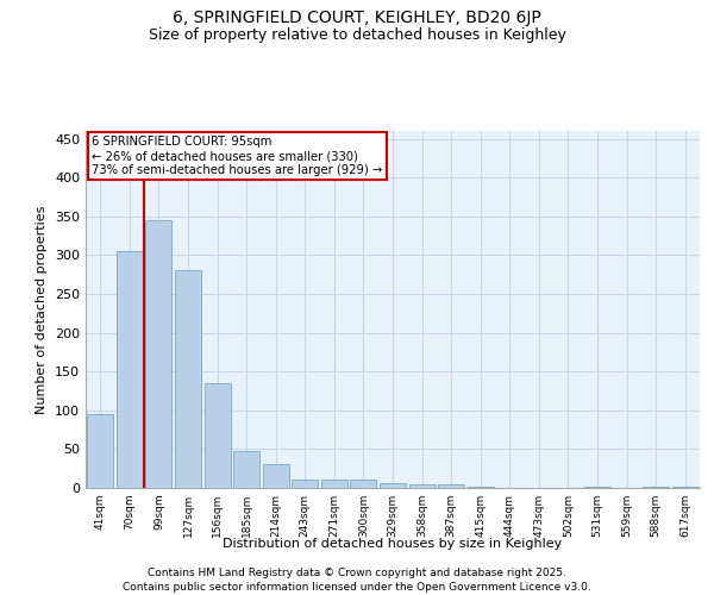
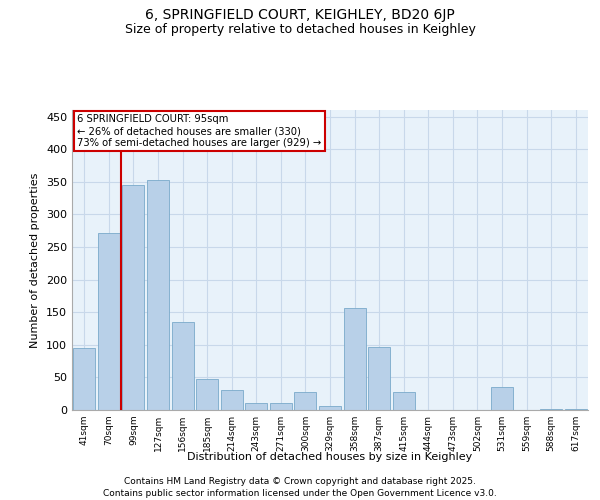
70sqm: 305 -> 272
127sqm: 280 -> 352
300sqm: 10 -> 28
358sqm: 5 -> 156
387sqm: 4 -> 96
415sqm: 2 -> 28
531sqm: 2 -> 36
